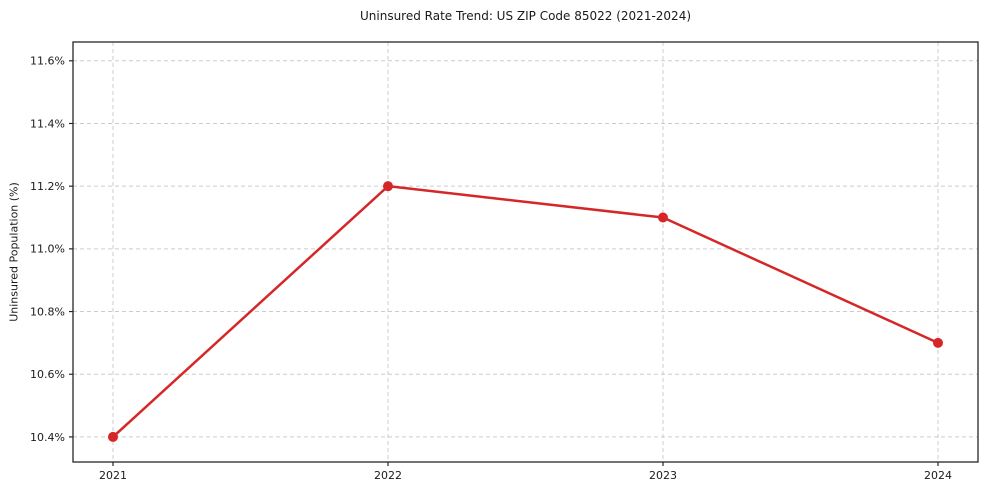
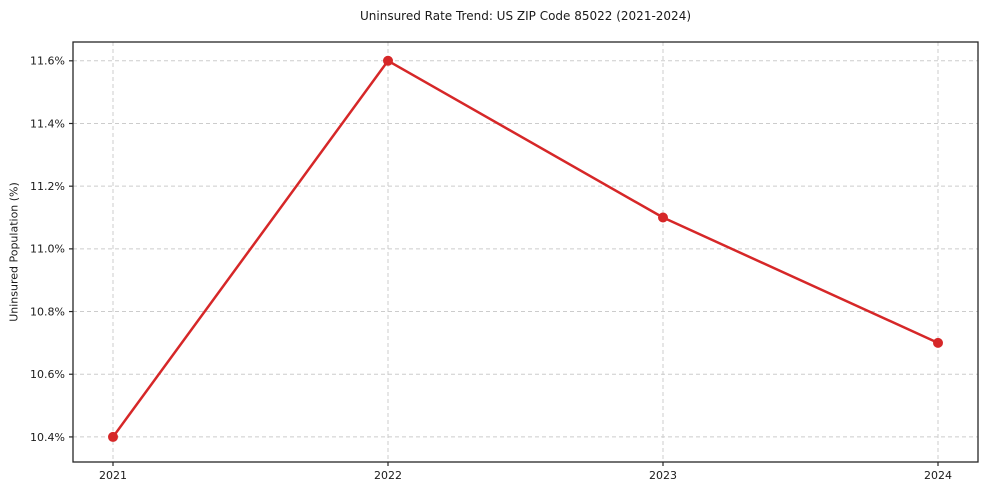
2022: 11.2% -> 11.6%
